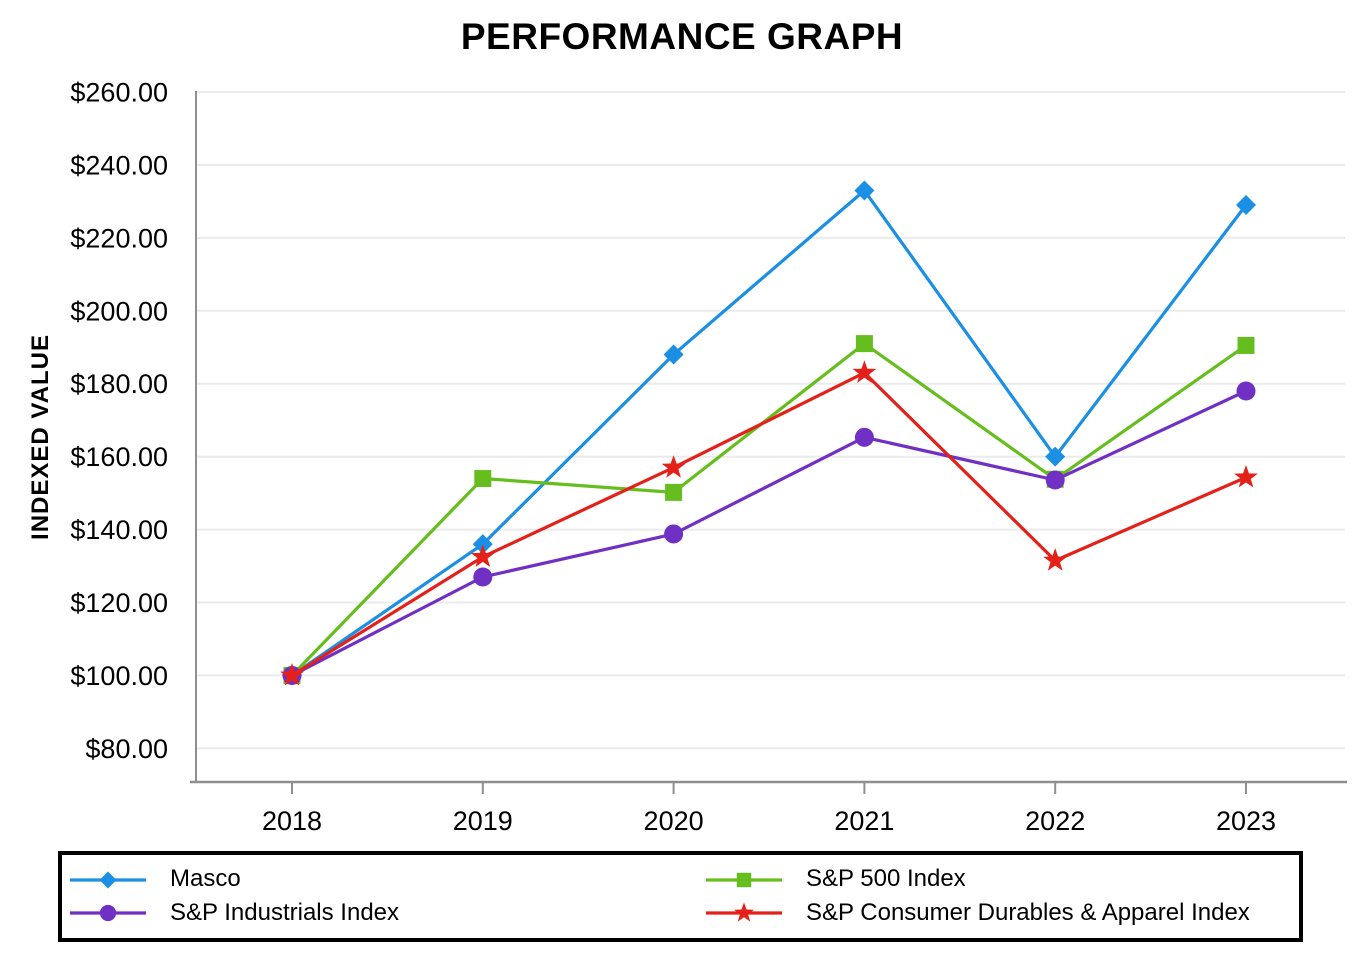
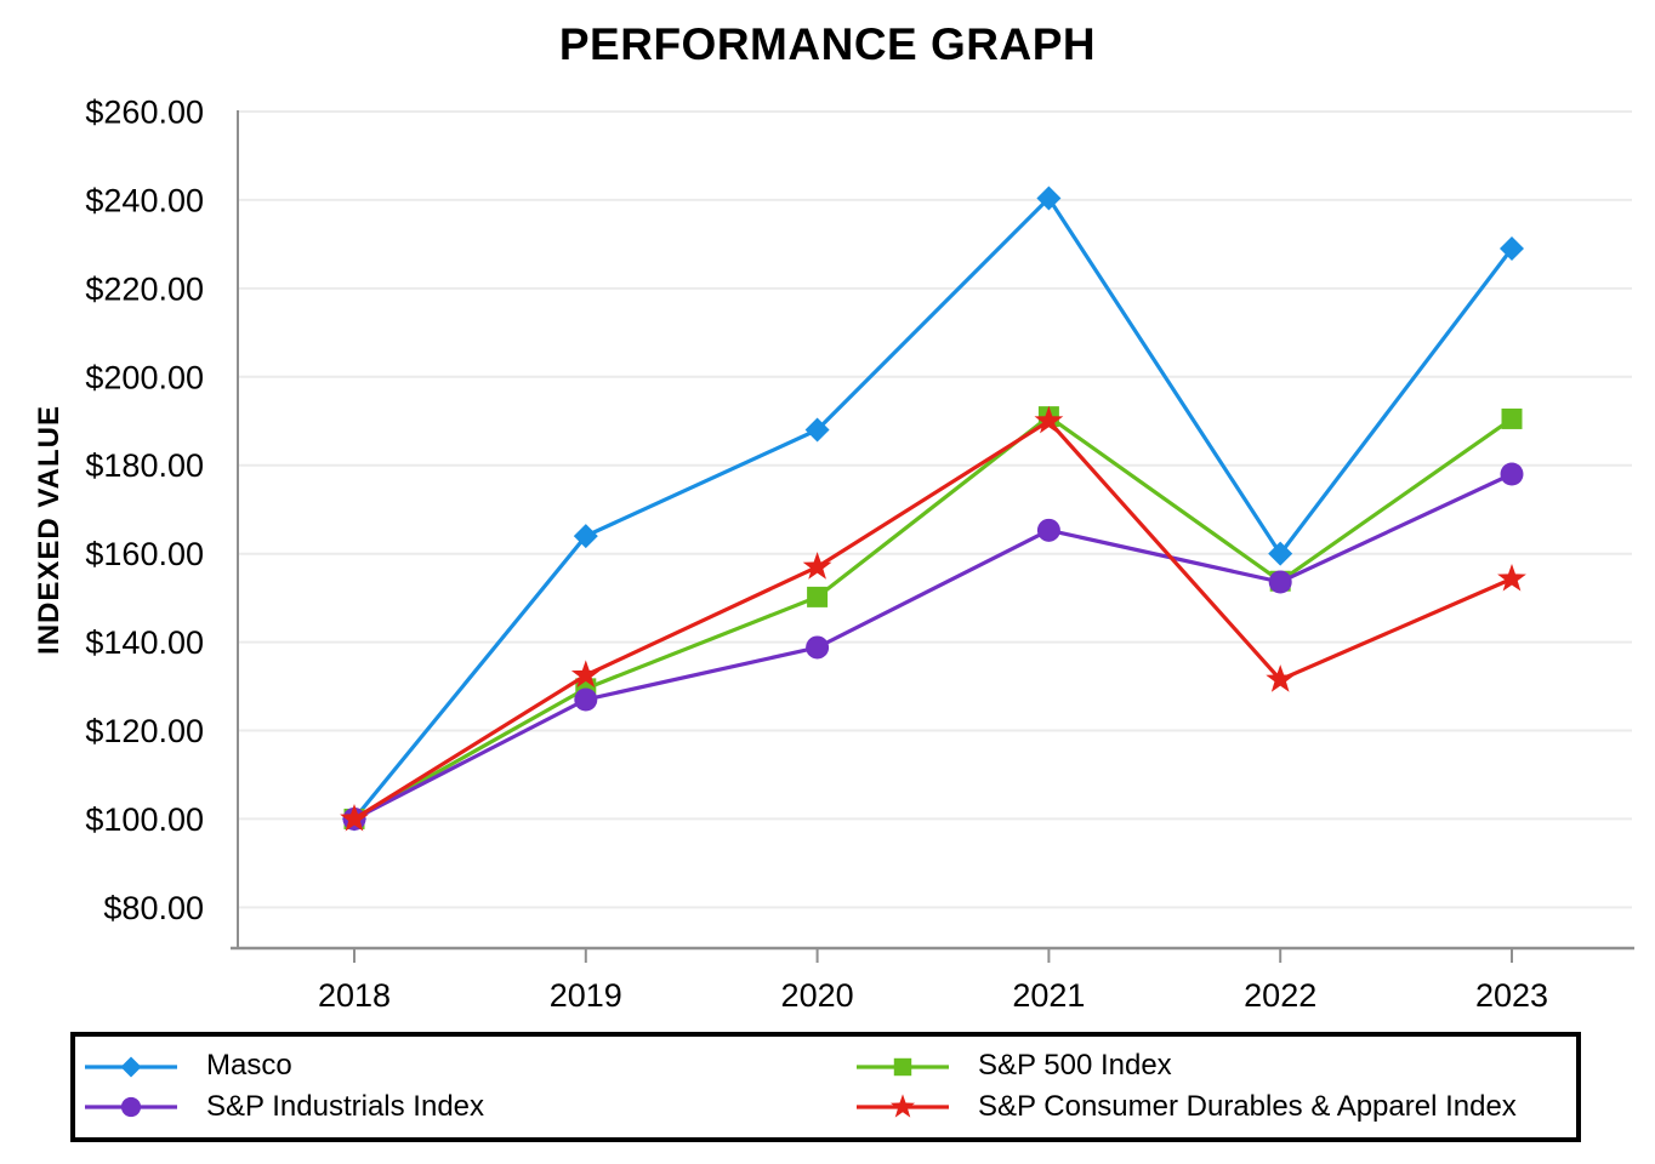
Masco/2019: $136 -> $164
S&P 500 Index/2019: $154 -> $130
Masco/2021: $233 -> $240
S&P Consumer Durables & Apparel Index/2021: $183 -> $190
